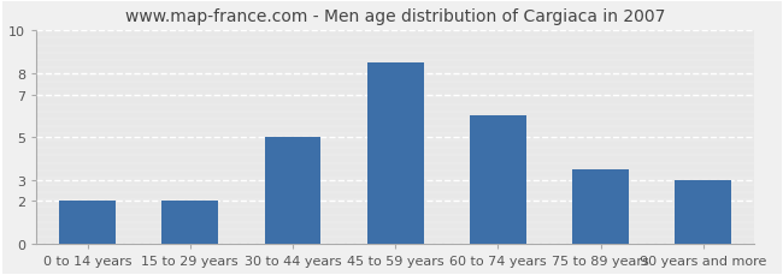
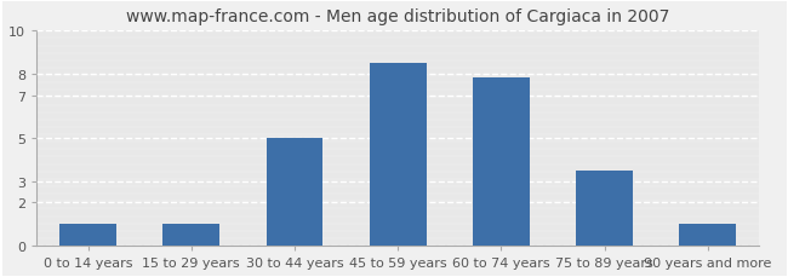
0 to 14 years: 2.0 -> 1.0
15 to 29 years: 2.0 -> 1.0
60 to 74 years: 6.0 -> 7.8
90 years and more: 3.0 -> 1.0
